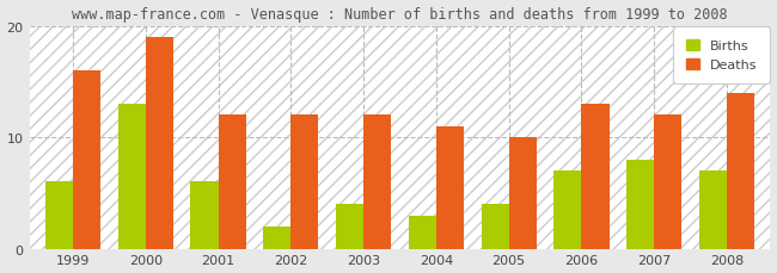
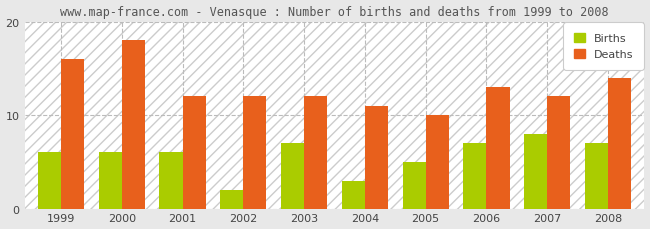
Births/2000: 13 -> 6
Deaths/2000: 19 -> 18
Births/2003: 4 -> 7
Births/2005: 4 -> 5
